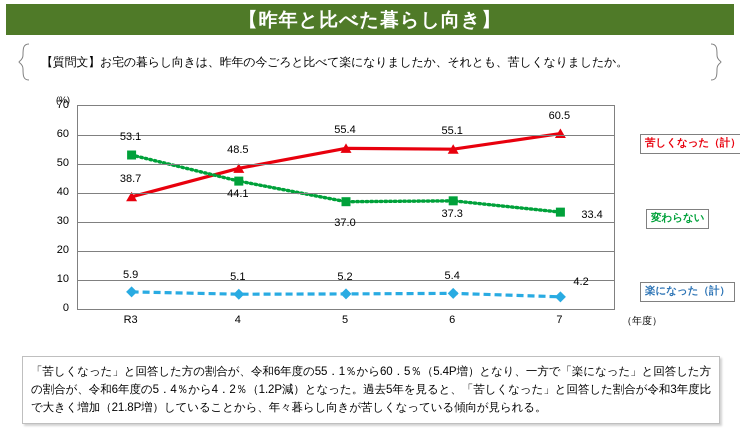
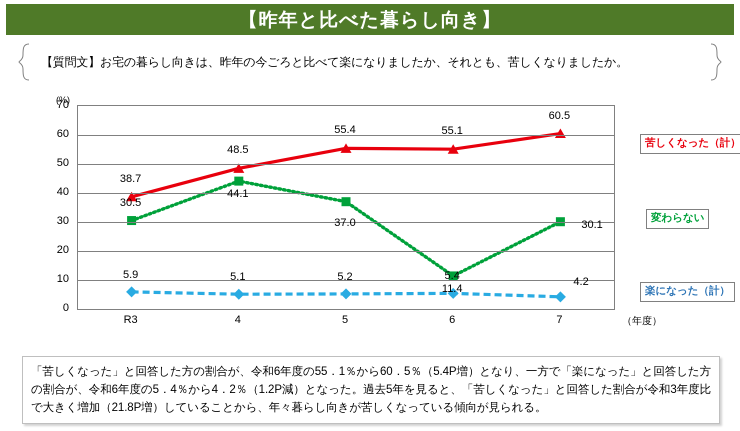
変わらない/R3: 53.1 -> 30.5
変わらない/6: 37.3 -> 11.4
変わらない/7: 33.4 -> 30.1
